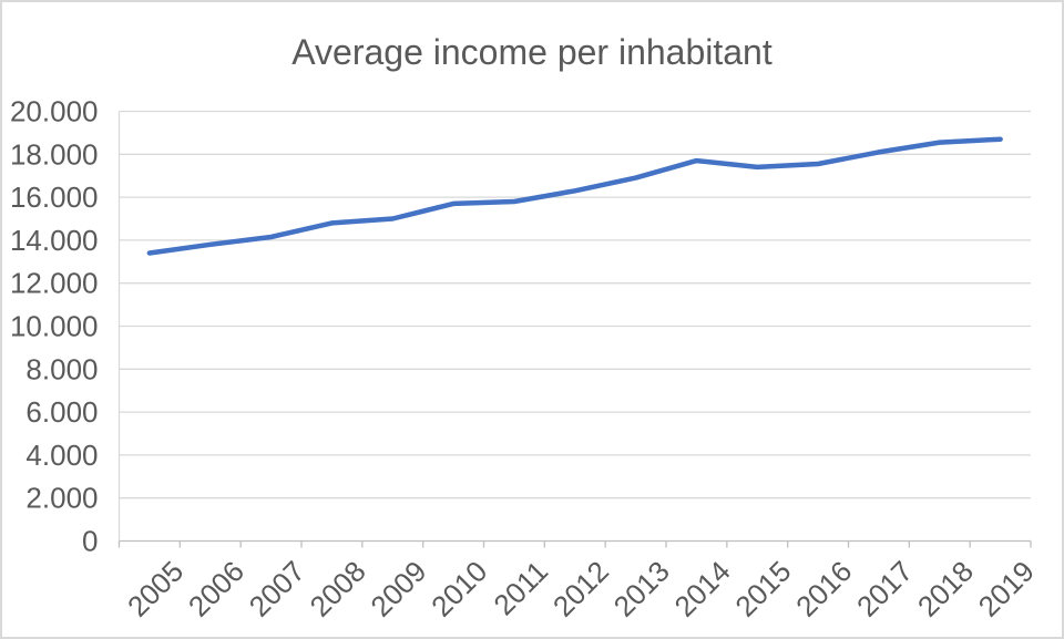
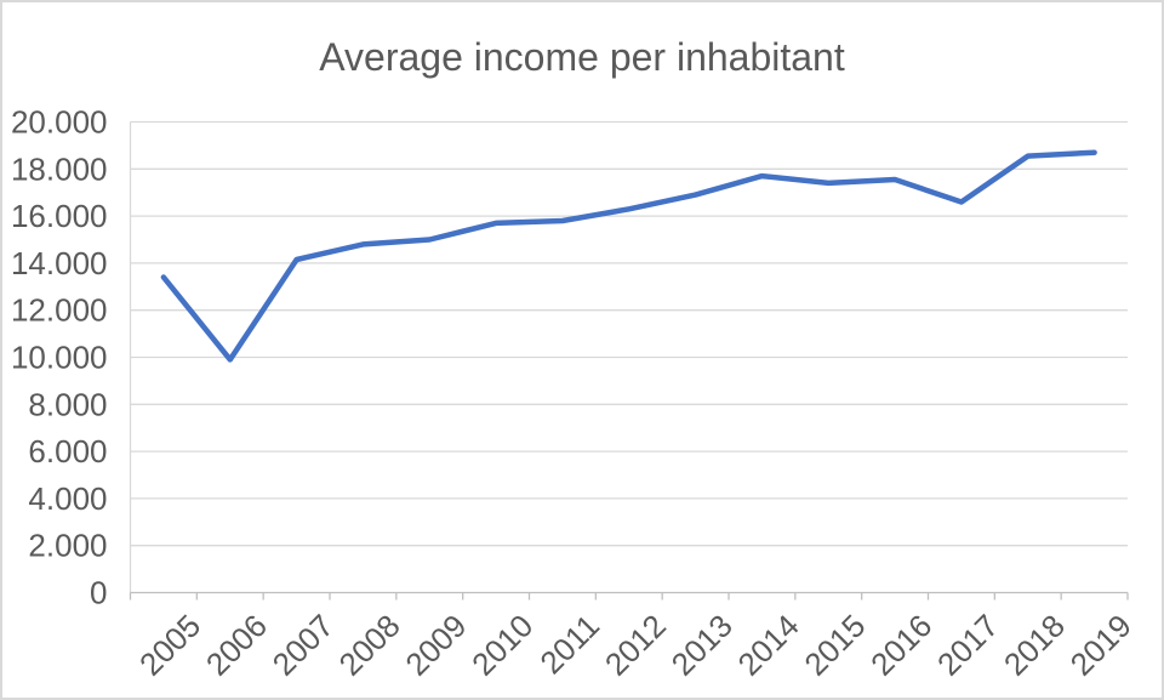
2006: 13800 -> 9900
2017: 18100 -> 16600
